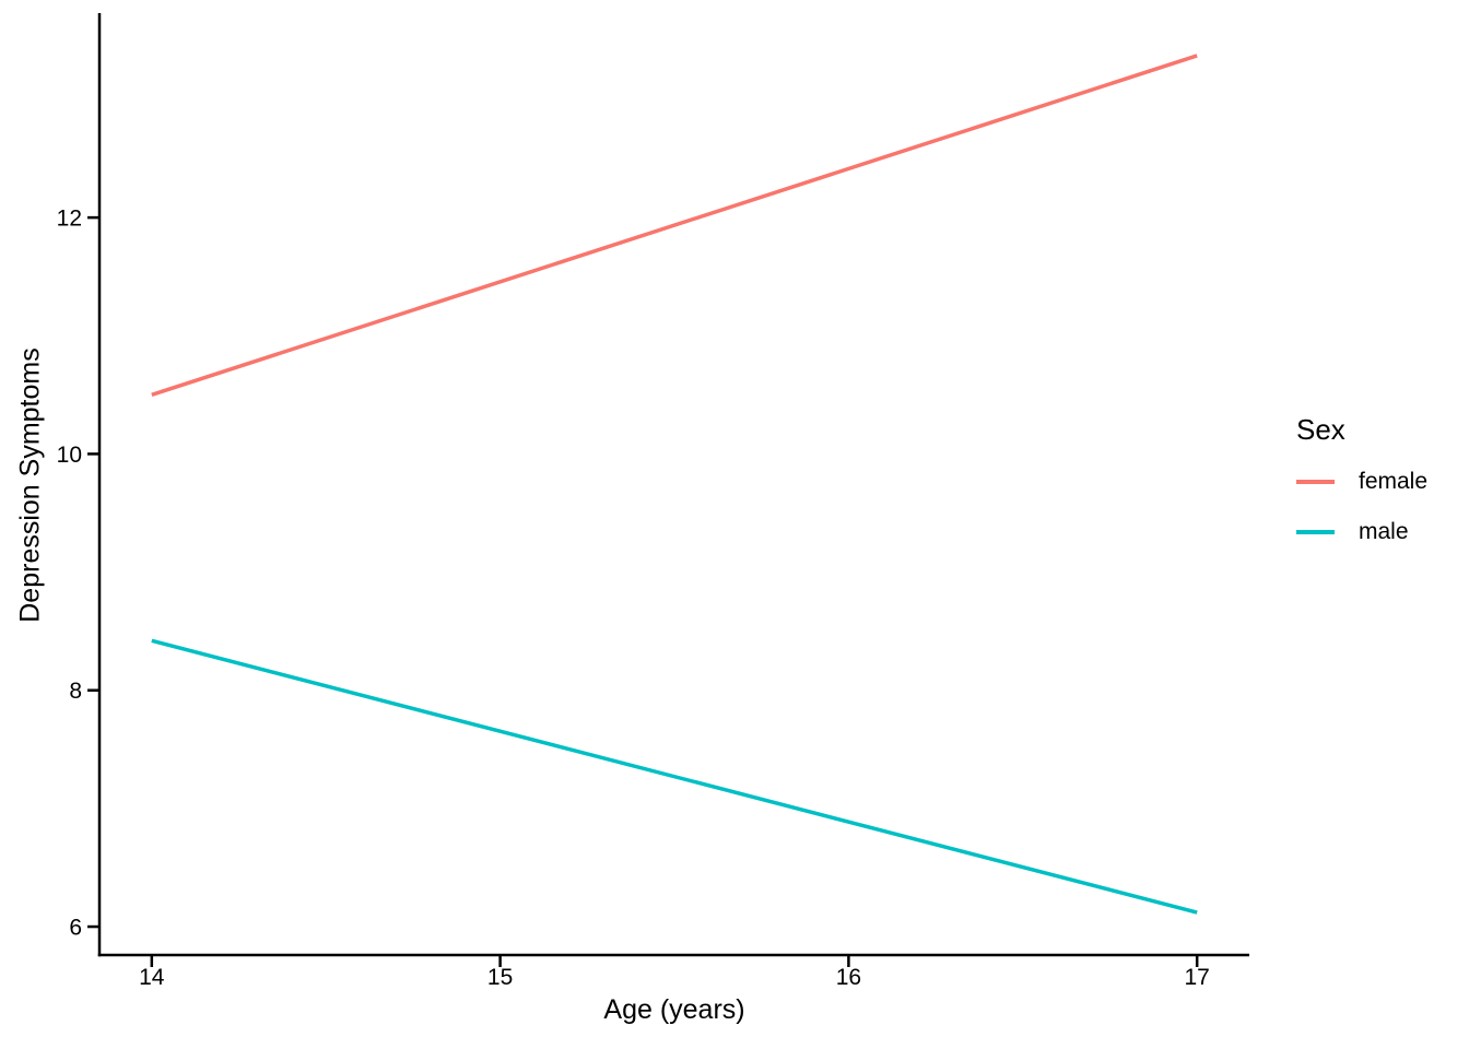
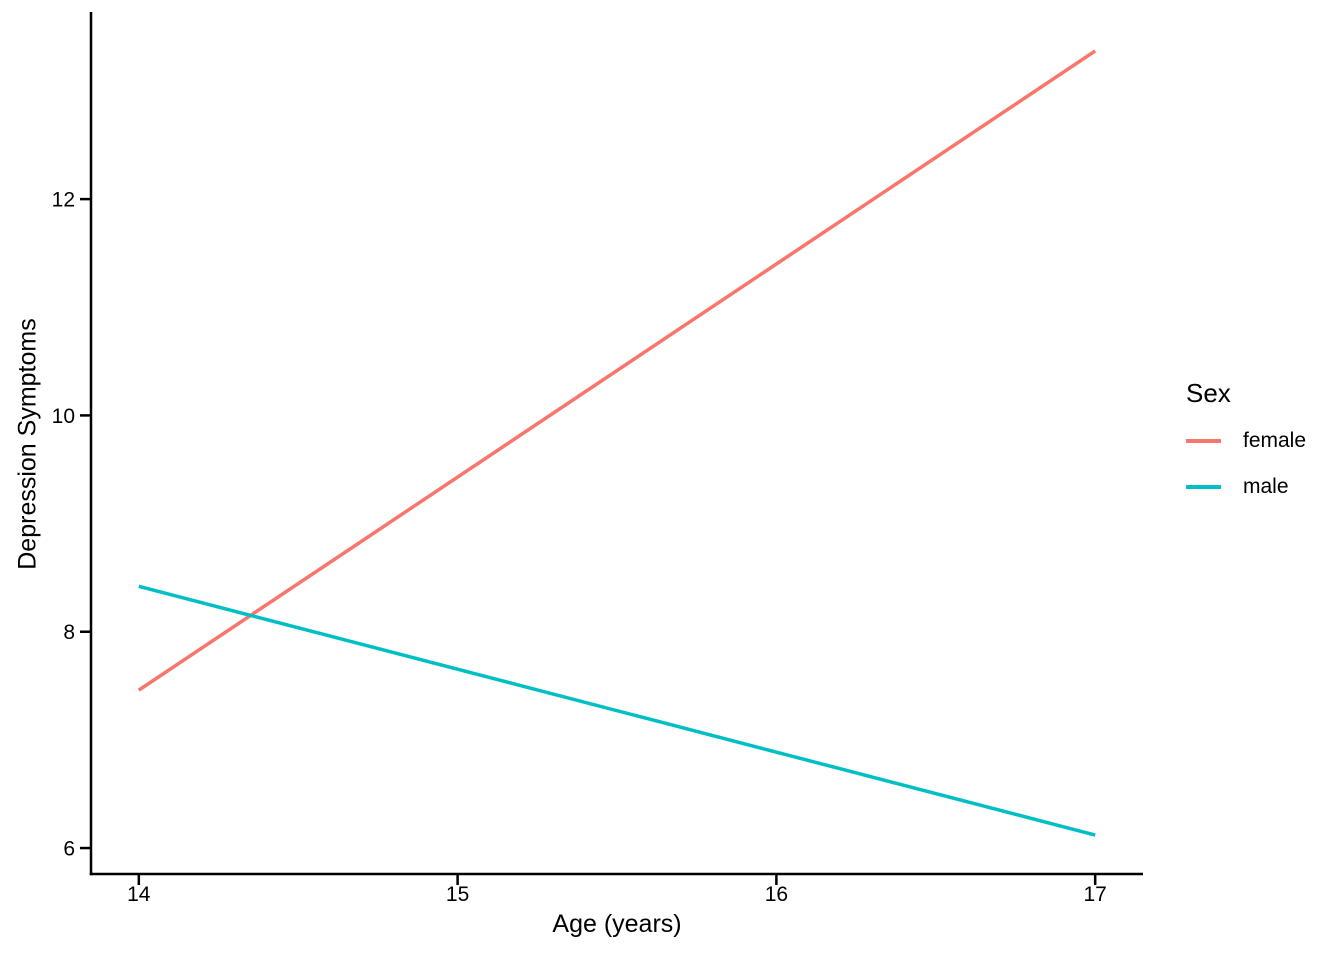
female/14: 10.50 -> 7.46
